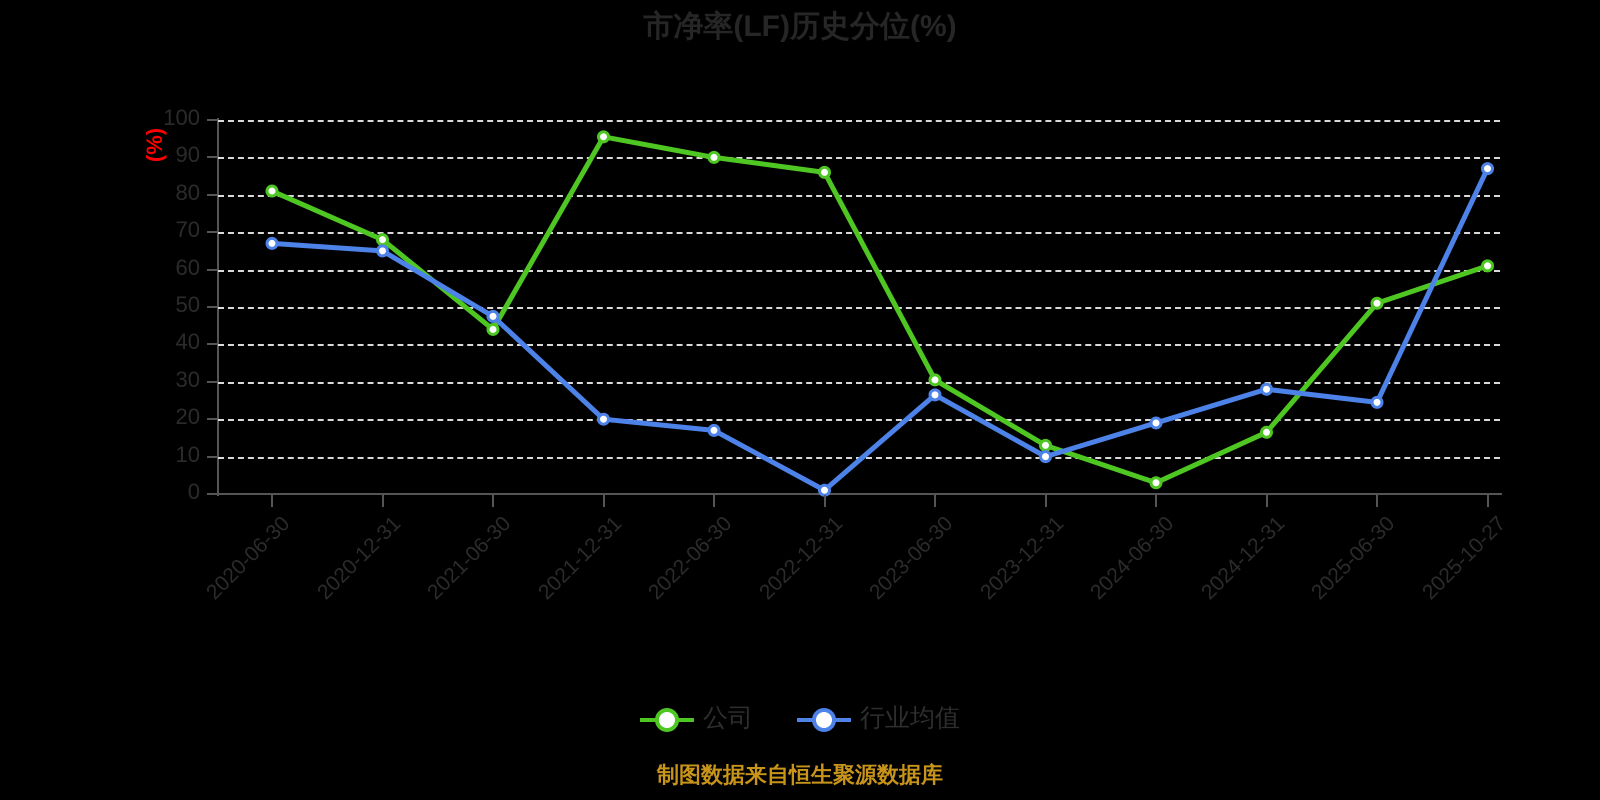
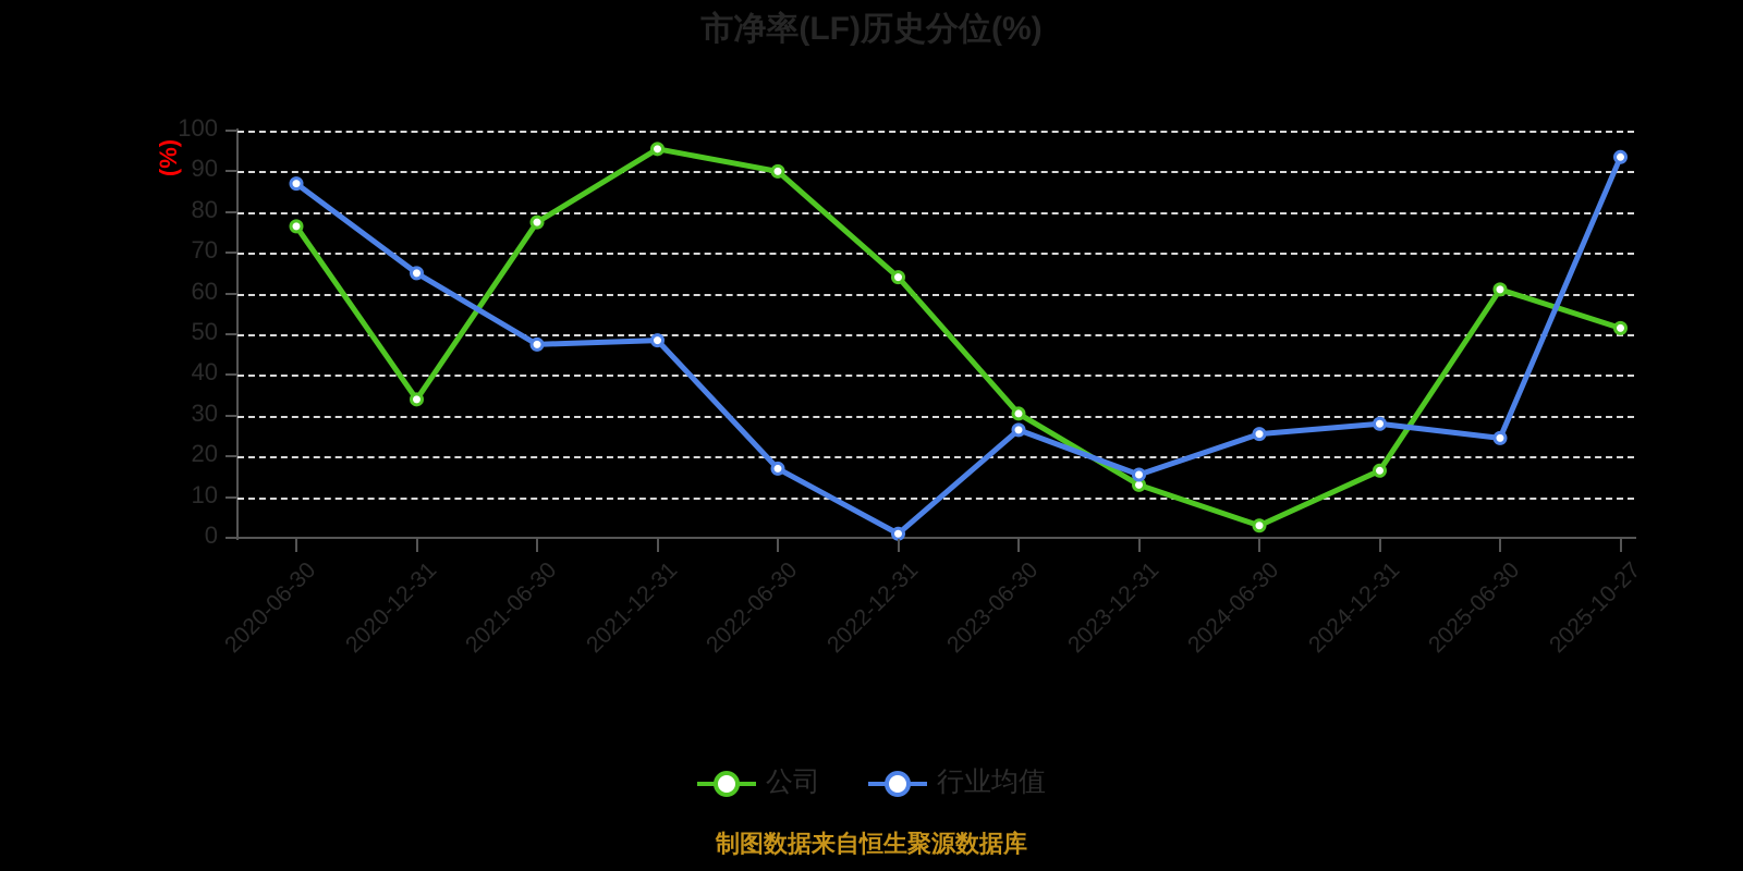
公司/2020-06-30: 81 -> 76
行业均值/2020-06-30: 67 -> 87
公司/2020-12-31: 68 -> 34
公司/2021-06-30: 44 -> 78
行业均值/2021-12-31: 20 -> 48
公司/2022-12-31: 86 -> 64
行业均值/2023-12-31: 10 -> 16
行业均值/2024-06-30: 19 -> 26
公司/2025-06-30: 51 -> 61
公司/2025-10-27: 61 -> 52
行业均值/2025-10-27: 87 -> 94
